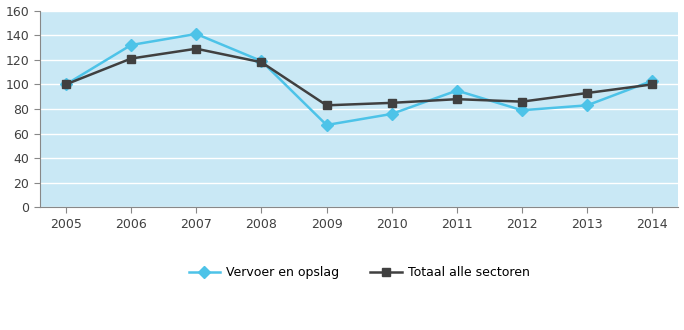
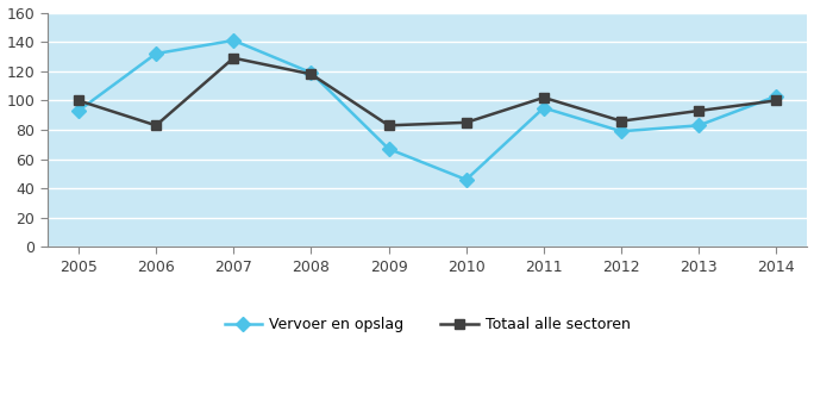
Vervoer en opslag/2005: 100 -> 93
Totaal alle sectoren/2006: 121 -> 83
Vervoer en opslag/2010: 76 -> 46
Totaal alle sectoren/2011: 88 -> 102
